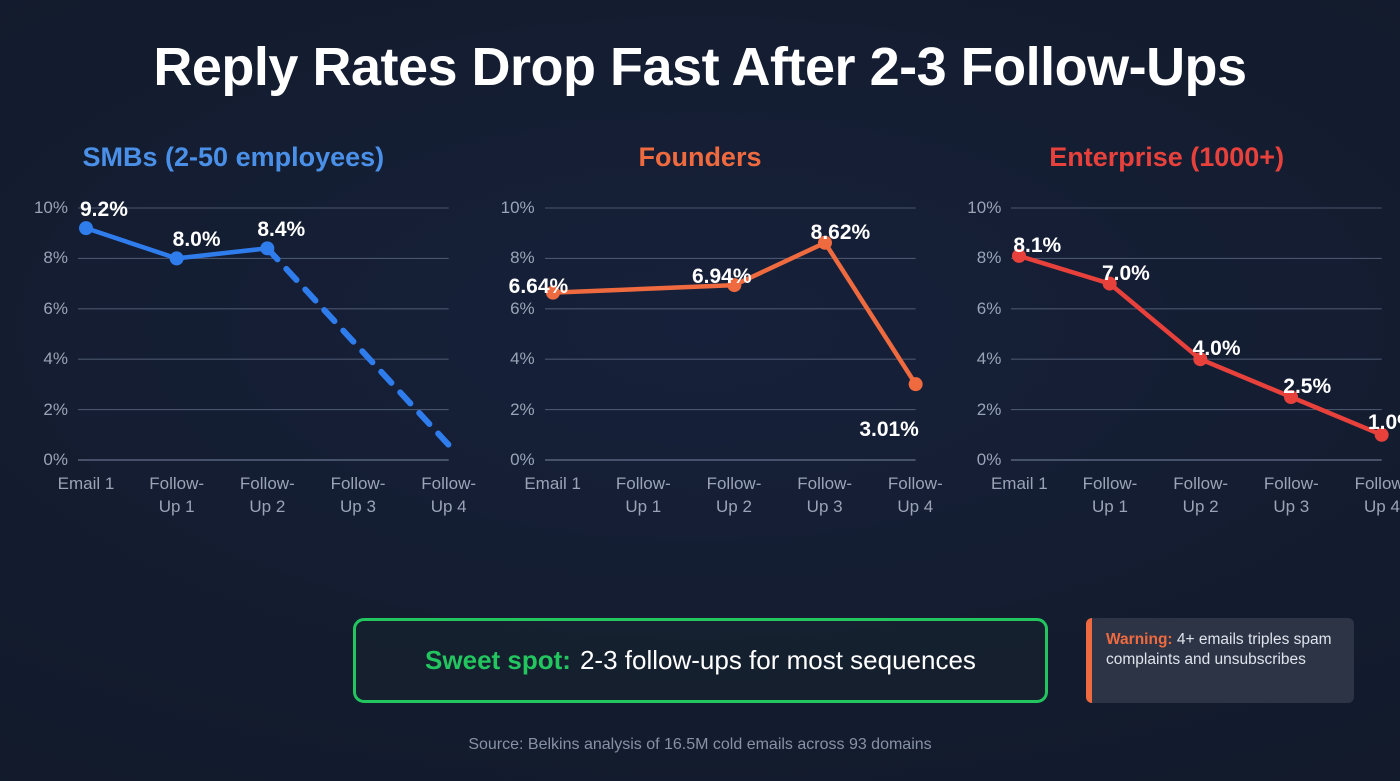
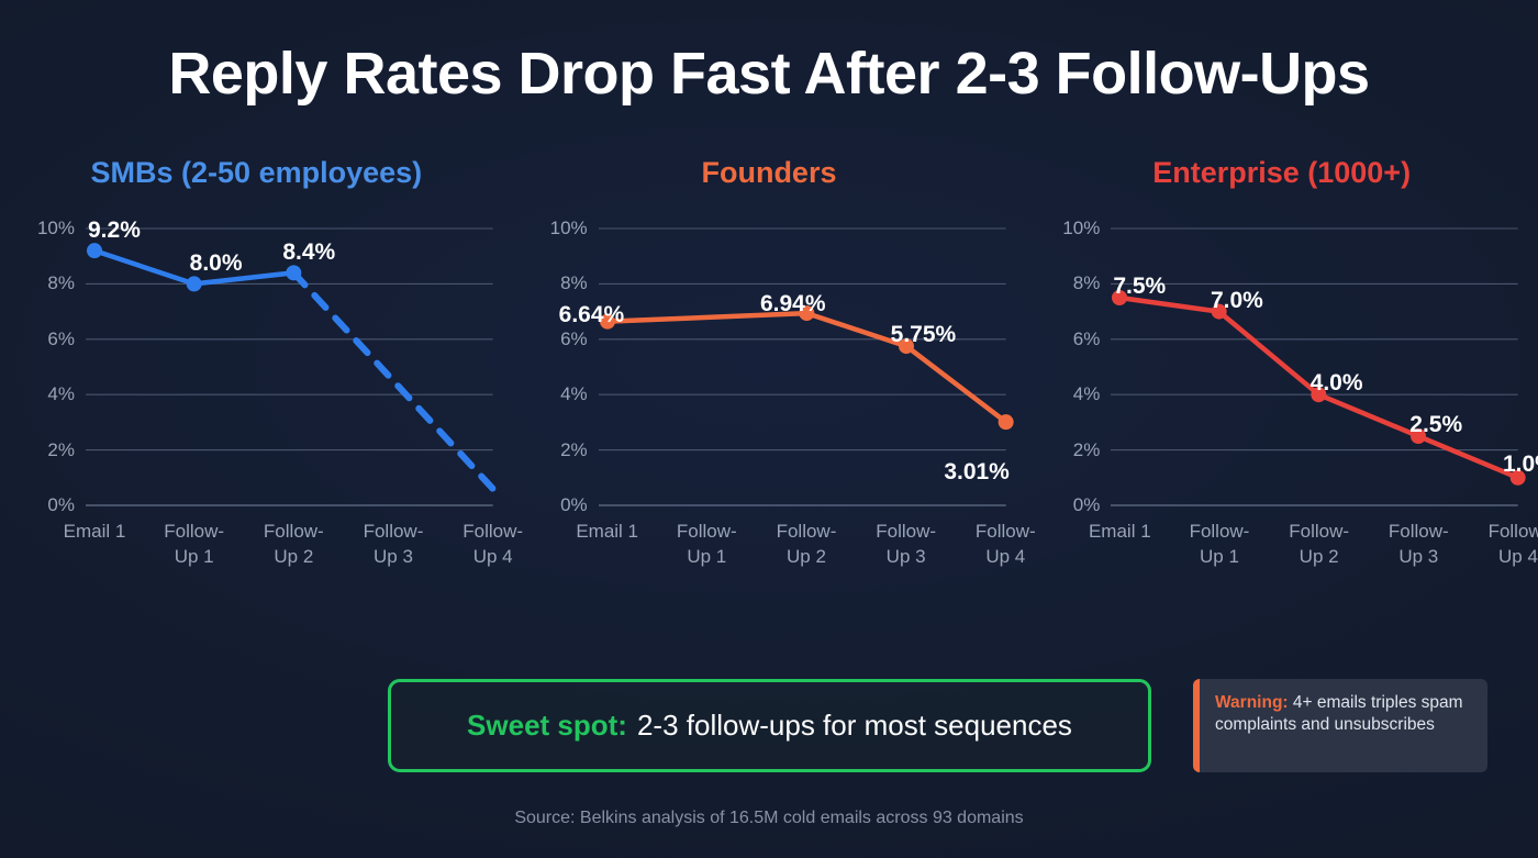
Founders/Follow-Up 3: 8.62% -> 5.75%
Enterprise (1000+)/Email 1: 8.1% -> 7.5%
